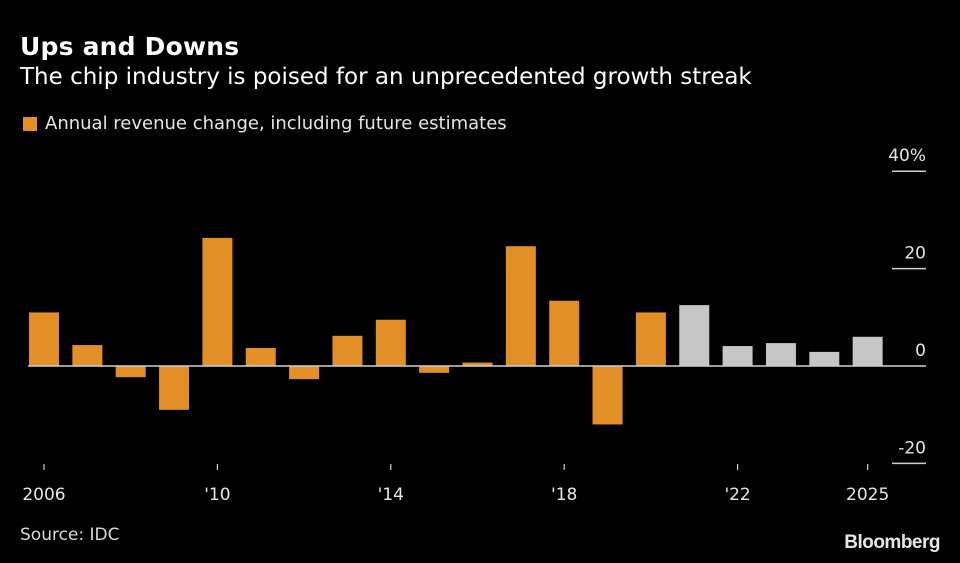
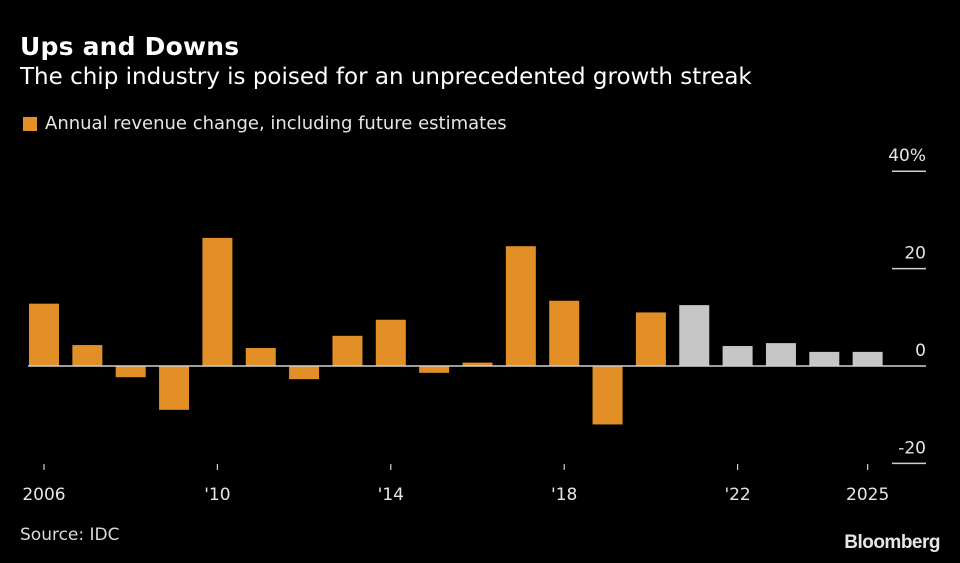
2006: 11% -> 13%
2025: 6% -> 3%
